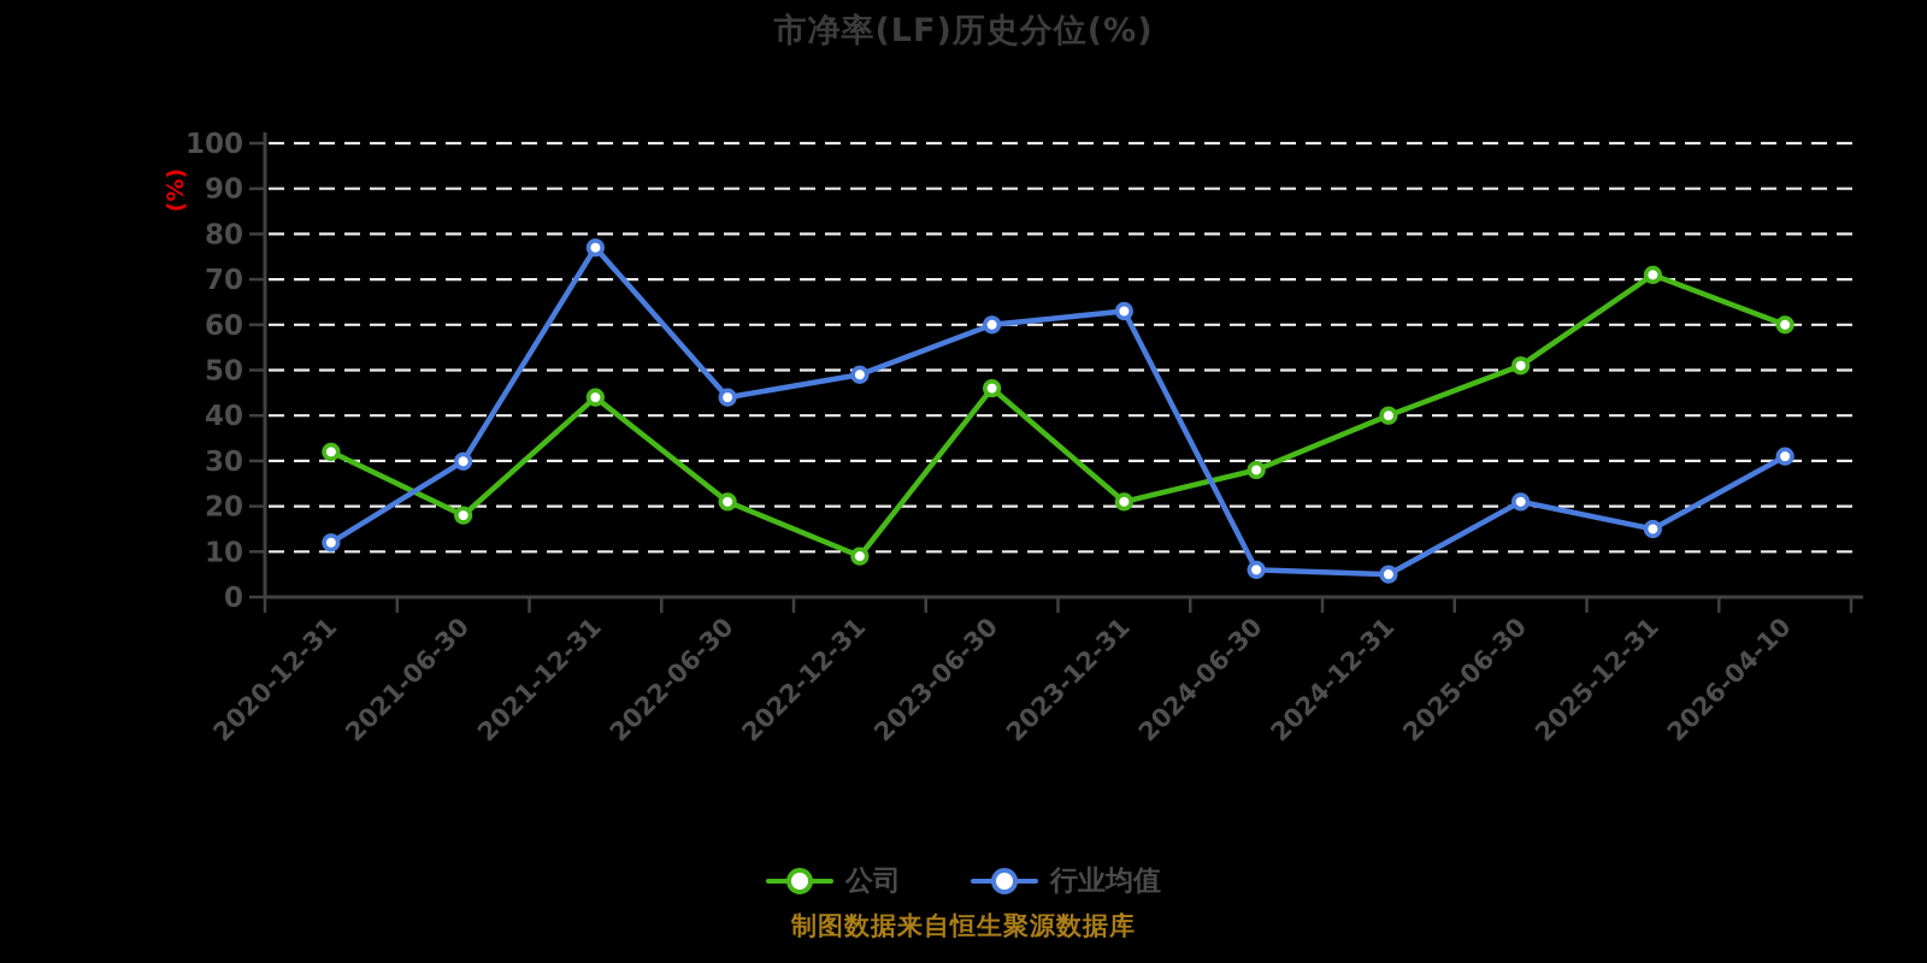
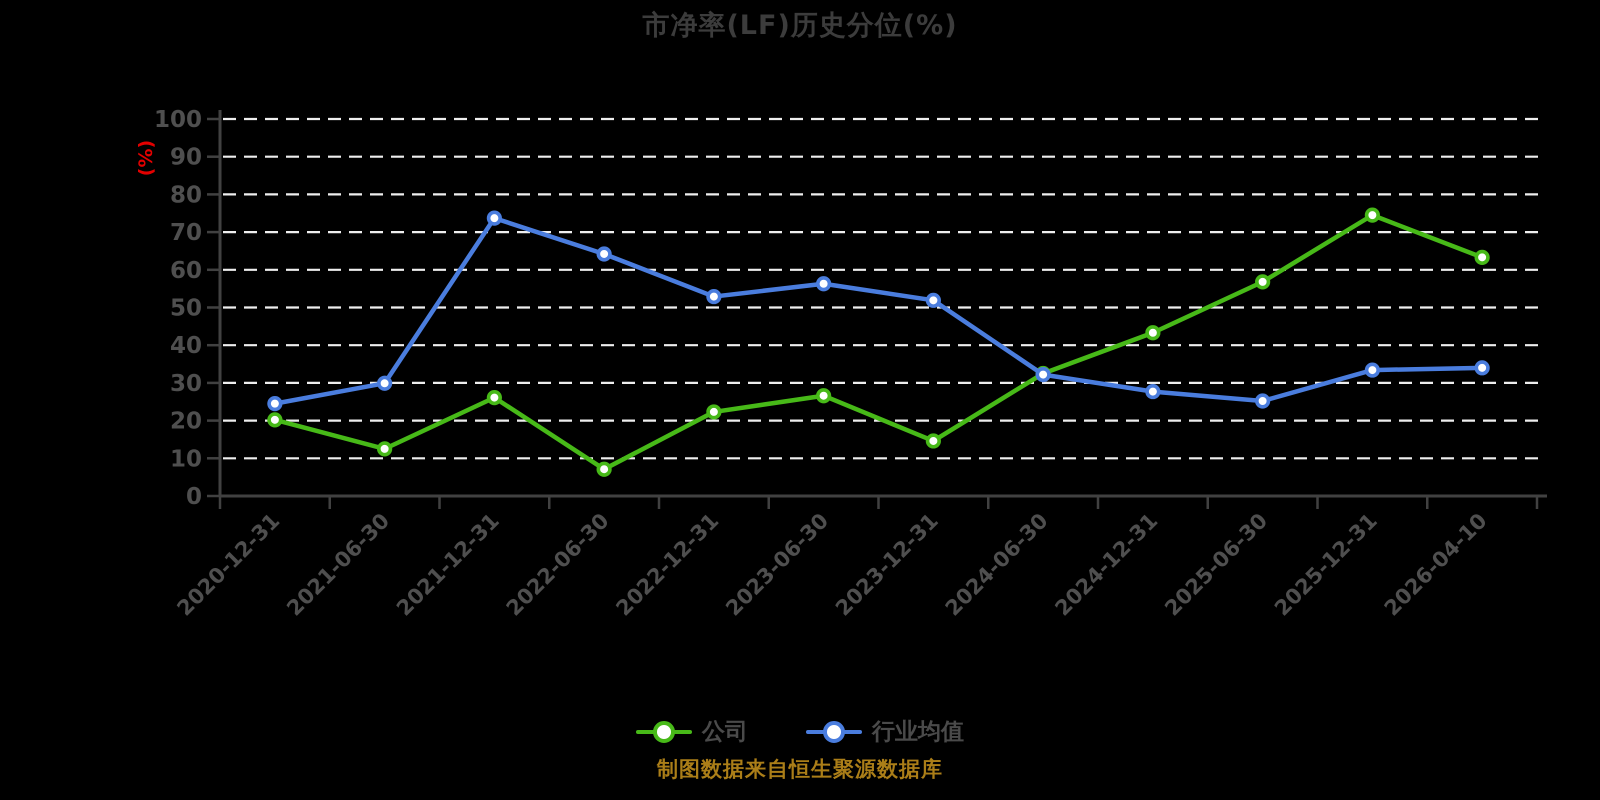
公司/2020-12-31: 32 -> 20
行业均值/2020-12-31: 12 -> 24
公司/2021-06-30: 18 -> 12
公司/2021-12-31: 44 -> 26
行业均值/2021-12-31: 77 -> 74
公司/2022-06-30: 21 -> 7
行业均值/2022-06-30: 44 -> 64
公司/2022-12-31: 9 -> 22
行业均值/2022-12-31: 49 -> 53
公司/2023-06-30: 46 -> 27
行业均值/2023-06-30: 60 -> 56
公司/2023-12-31: 21 -> 15
行业均值/2023-12-31: 63 -> 52
公司/2024-06-30: 28 -> 32
行业均值/2024-06-30: 6 -> 32
公司/2024-12-31: 40 -> 43
行业均值/2024-12-31: 5 -> 28
公司/2025-06-30: 51 -> 57
行业均值/2025-06-30: 21 -> 25
公司/2025-12-31: 71 -> 74
行业均值/2025-12-31: 15 -> 33
公司/2026-04-10: 60 -> 63
行业均值/2026-04-10: 31 -> 34
